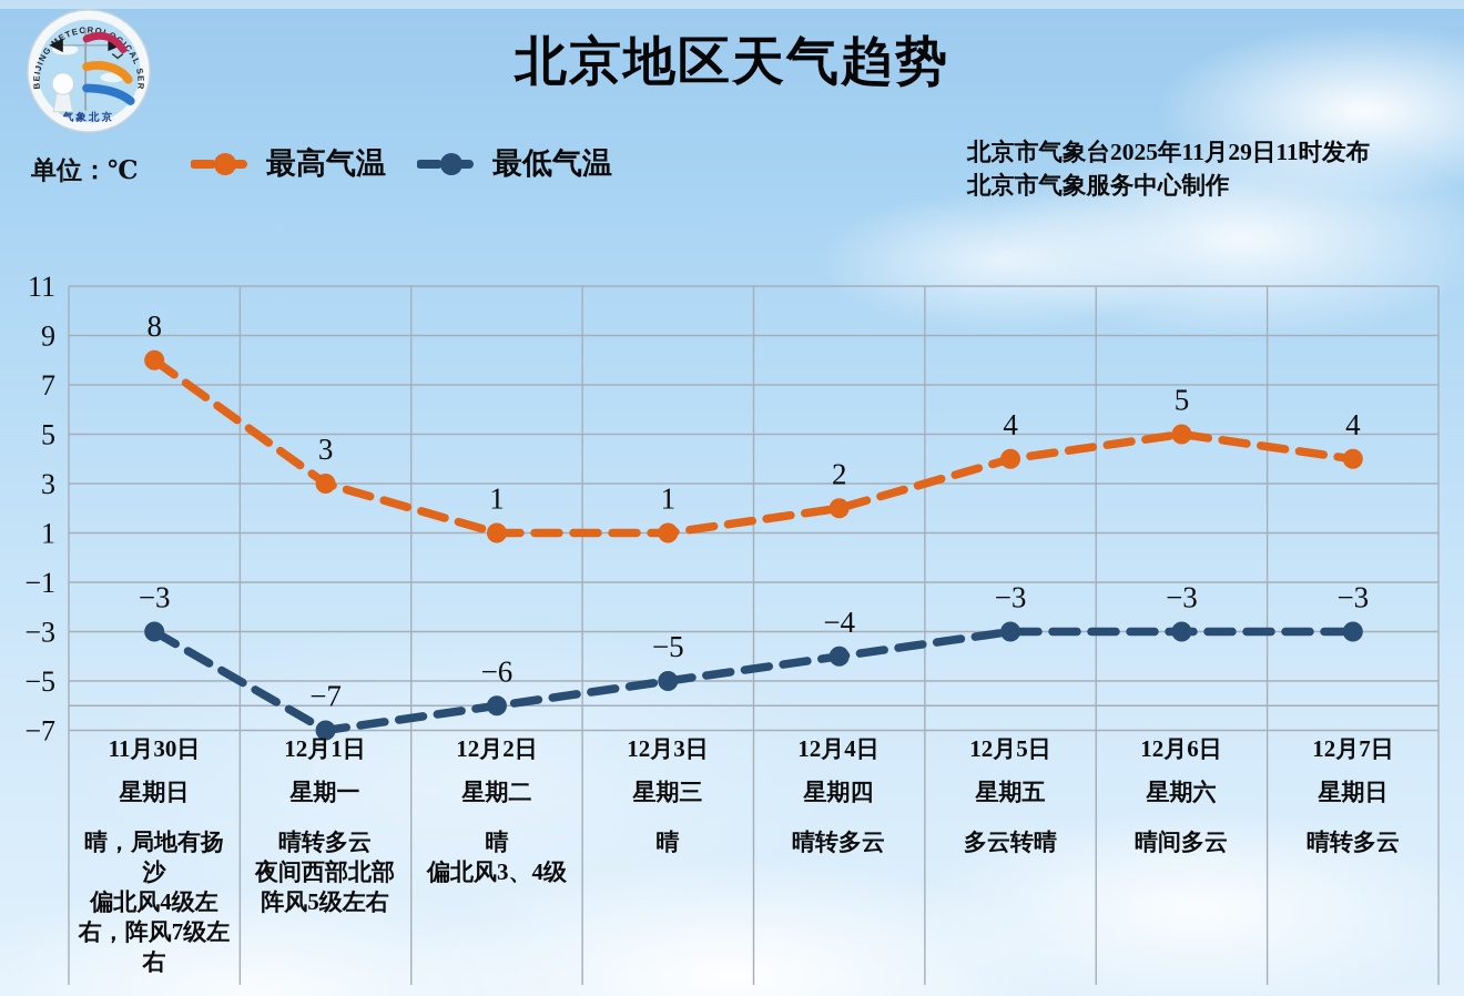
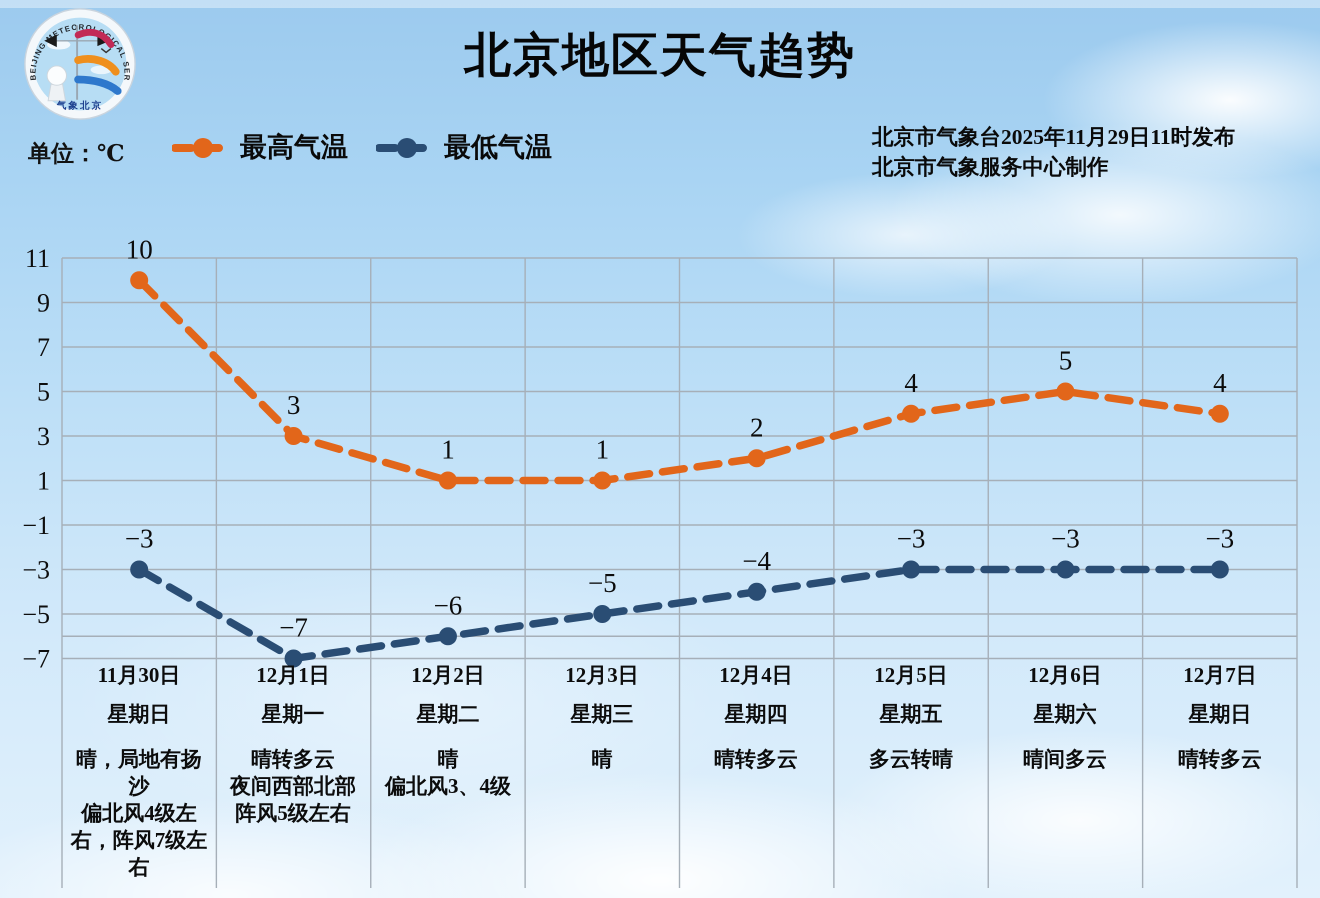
最高气温/11月30日: 8 -> 10
